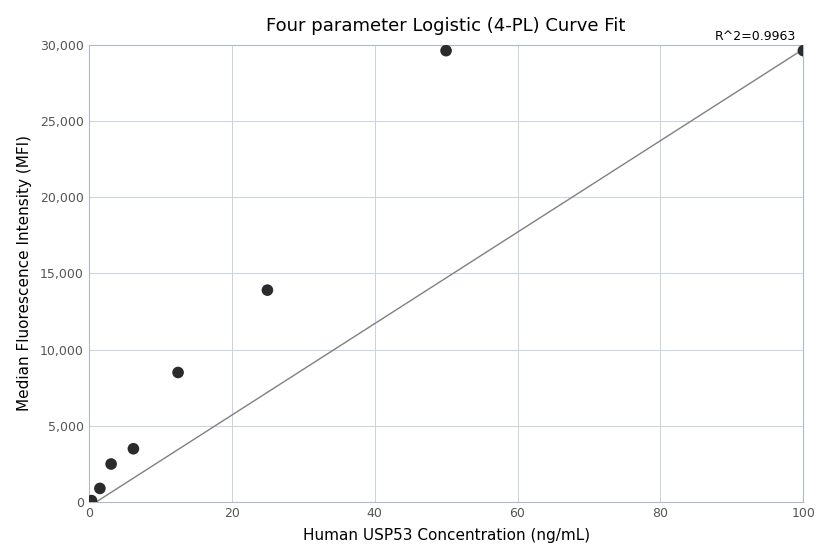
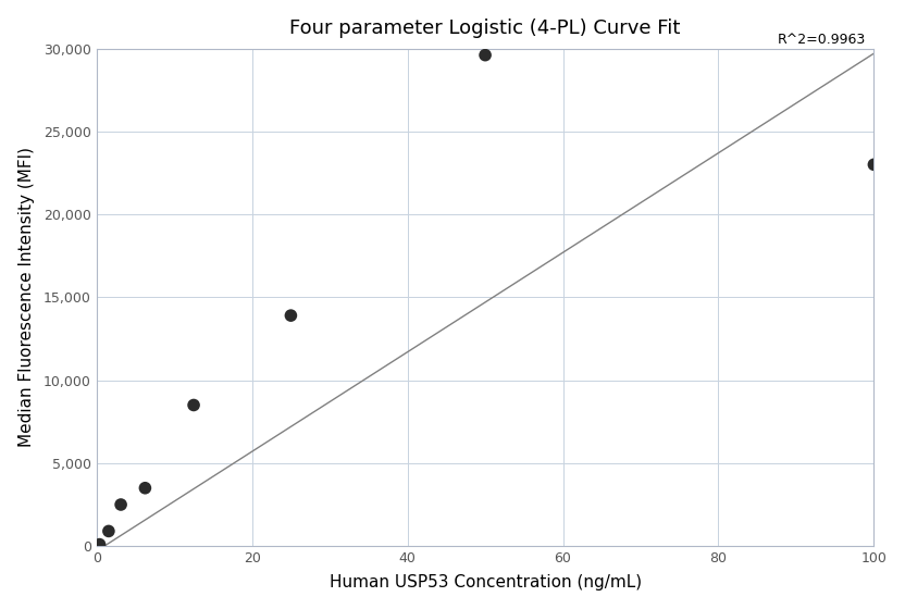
100: 29,600 -> 23,000
